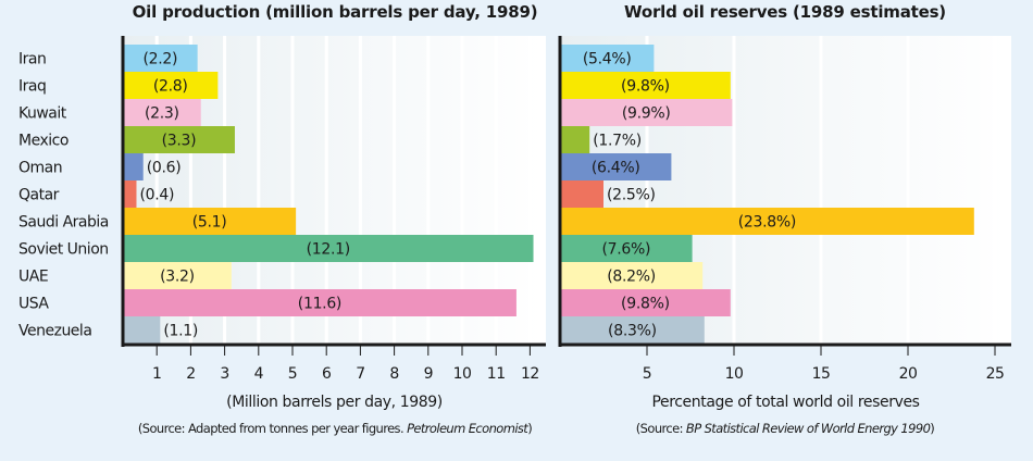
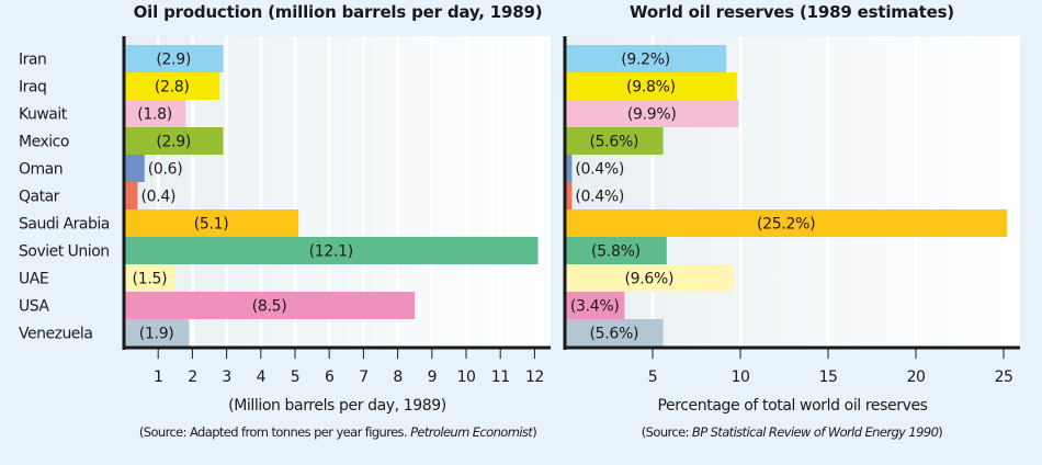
Oil production (million barrels per day, 1989)/Iran: 2.2 -> 2.9
Oil production (million barrels per day, 1989)/Kuwait: 2.3 -> 1.8
Oil production (million barrels per day, 1989)/Mexico: 3.3 -> 2.9
Oil production (million barrels per day, 1989)/UAE: 3.2 -> 1.5
Oil production (million barrels per day, 1989)/USA: 11.6 -> 8.5
Oil production (million barrels per day, 1989)/Venezuela: 1.1 -> 1.9
World oil reserves (1989 estimates)/Iran: 5.4% -> 9.2%
World oil reserves (1989 estimates)/Mexico: 1.7% -> 5.6%
World oil reserves (1989 estimates)/Oman: 6.4% -> 0.4%
World oil reserves (1989 estimates)/Qatar: 2.5% -> 0.4%
World oil reserves (1989 estimates)/Saudi Arabia: 23.8% -> 25.2%
World oil reserves (1989 estimates)/Soviet Union: 7.6% -> 5.8%
World oil reserves (1989 estimates)/UAE: 8.2% -> 9.6%
World oil reserves (1989 estimates)/USA: 9.8% -> 3.4%
World oil reserves (1989 estimates)/Venezuela: 8.3% -> 5.6%
